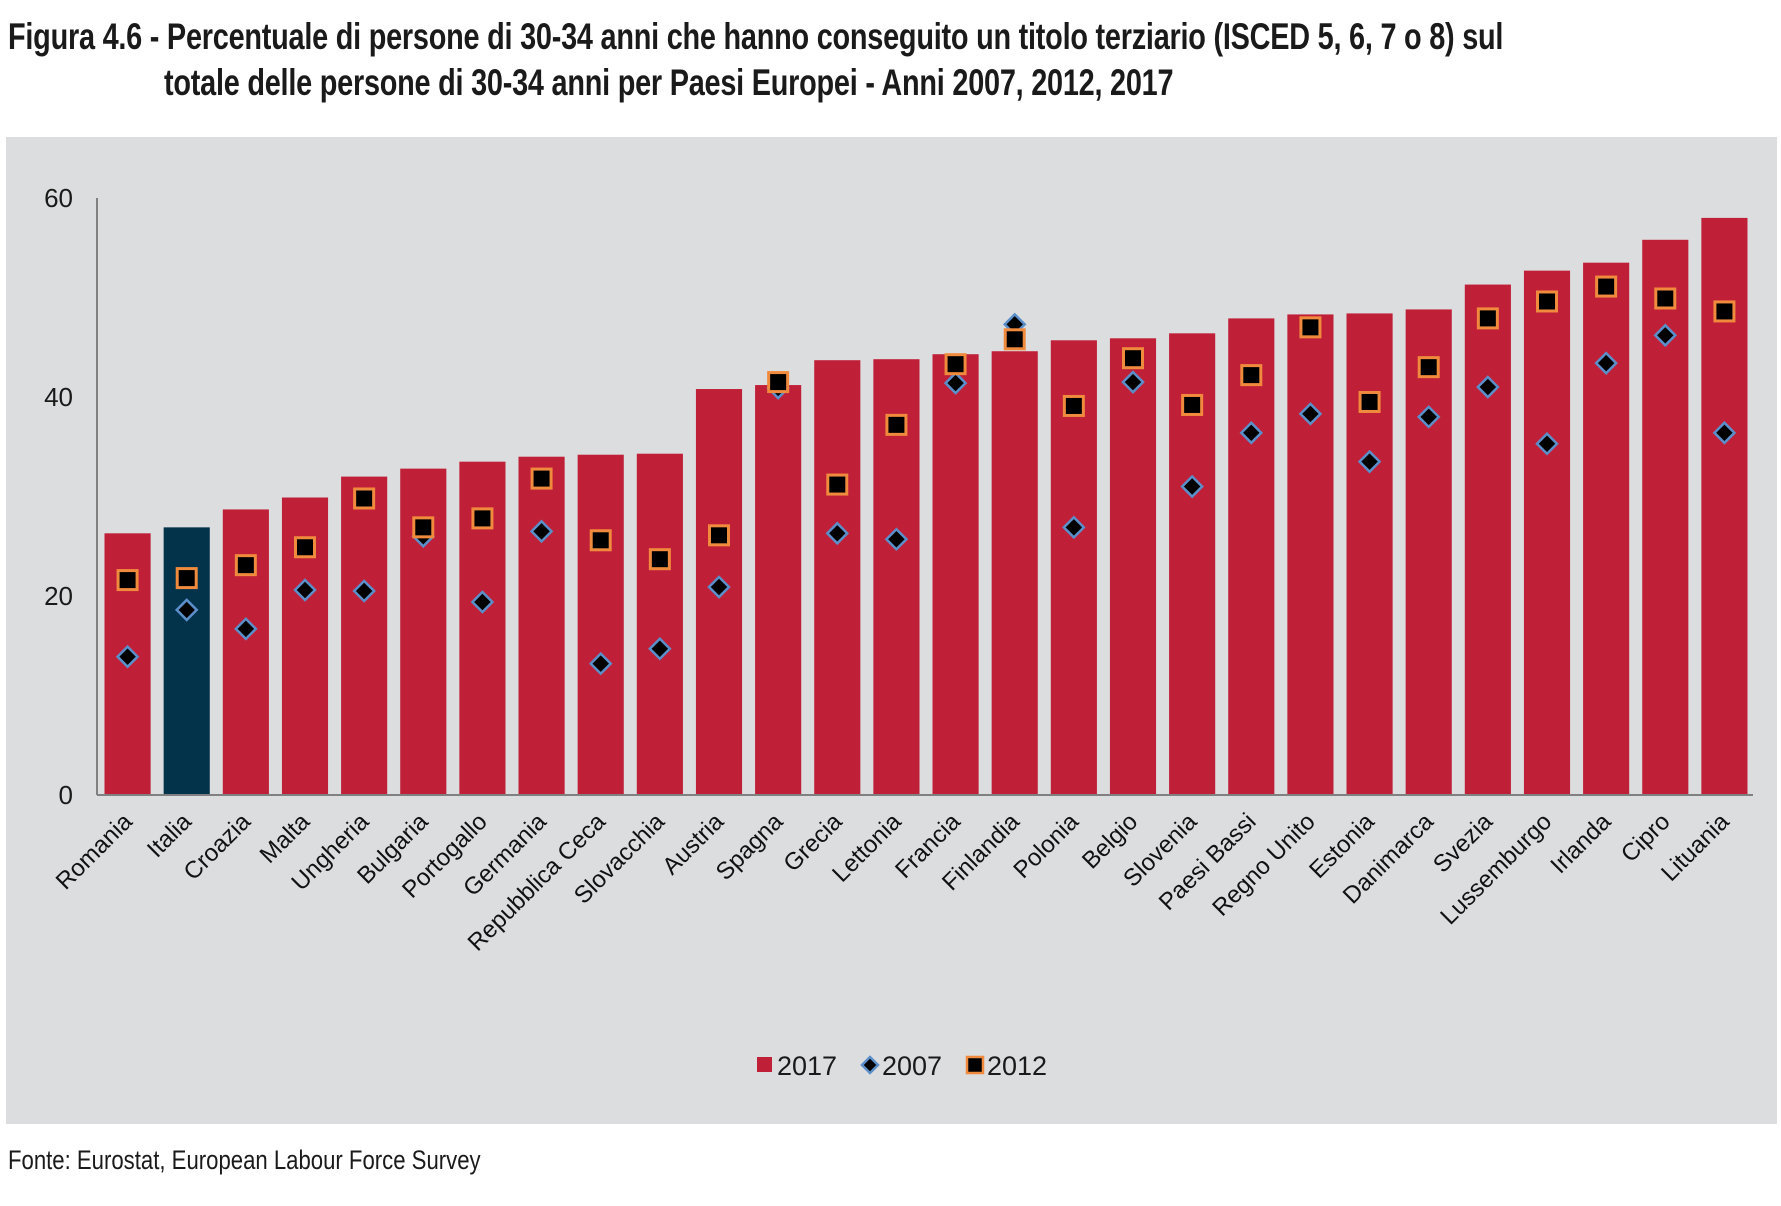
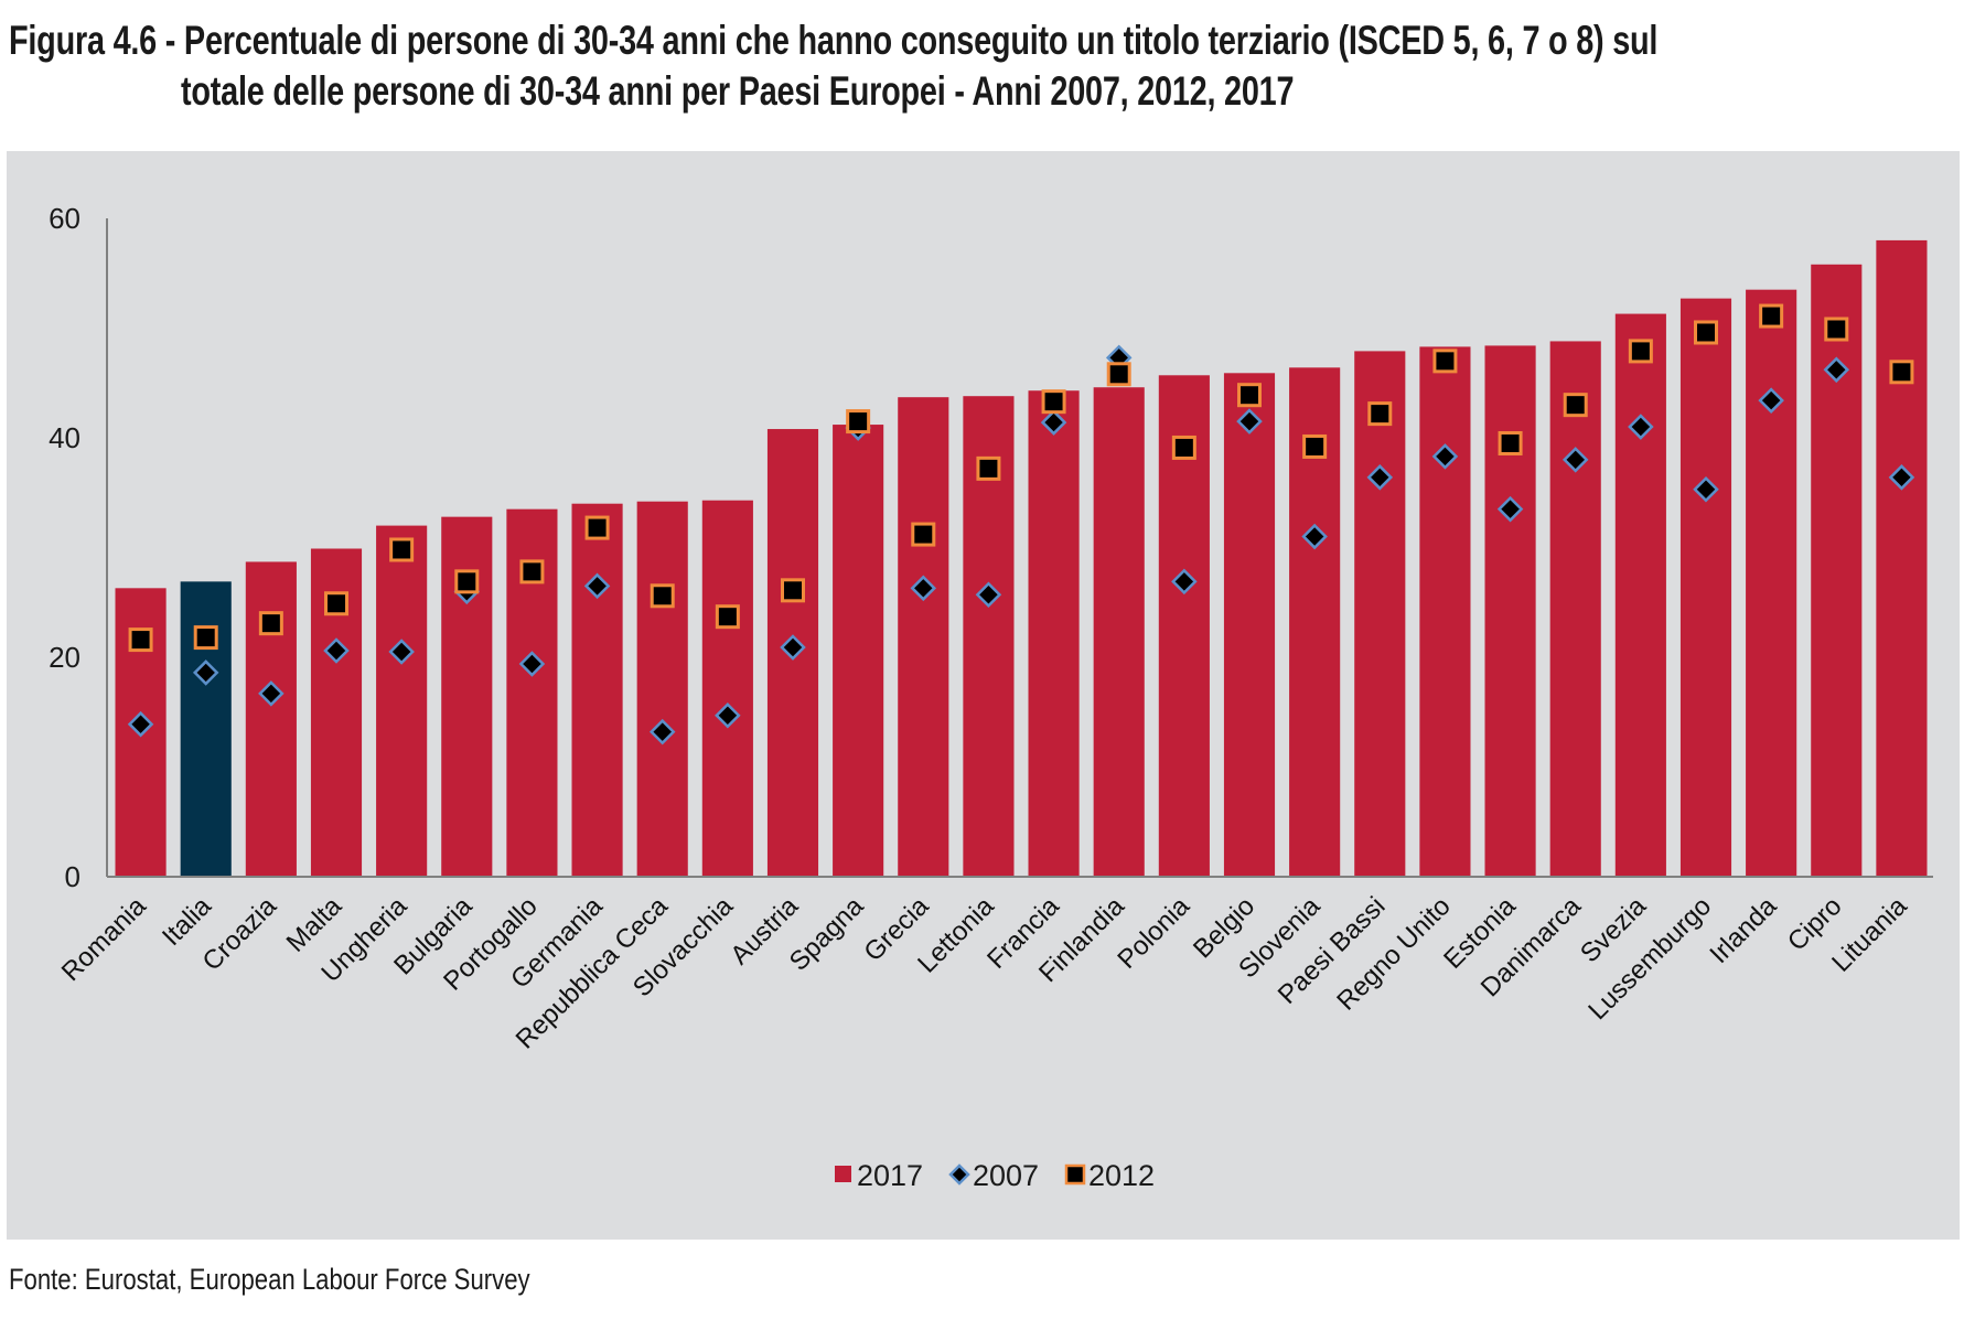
2012/Lituania: 49 -> 46
